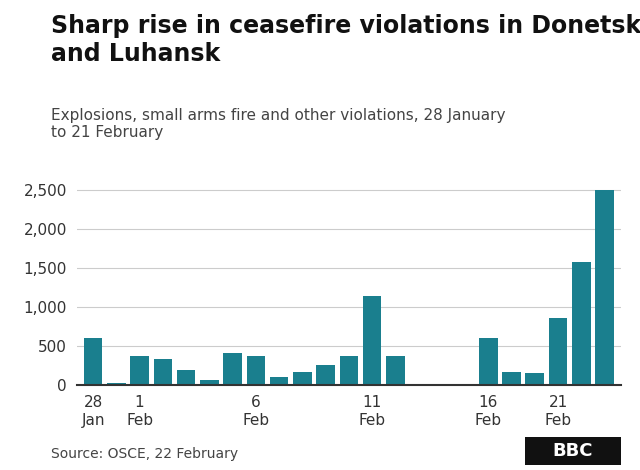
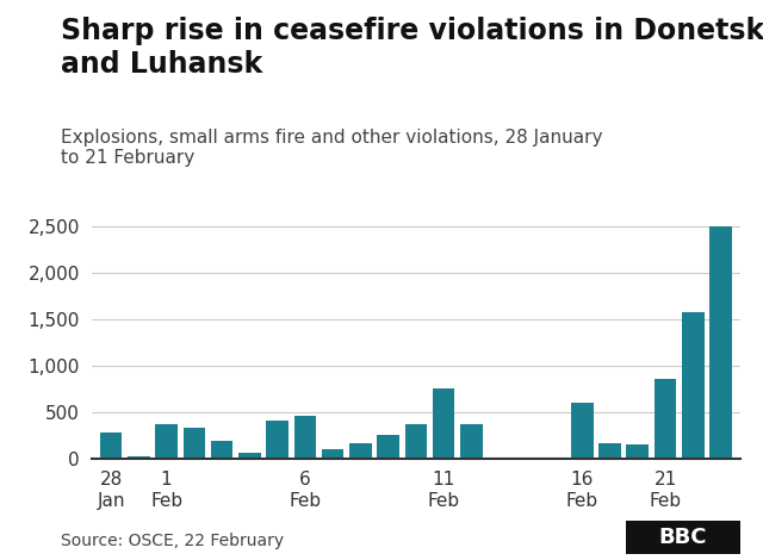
28 Jan: 600 -> 280
6 Feb: 380 -> 470
11 Feb: 1,140 -> 760
